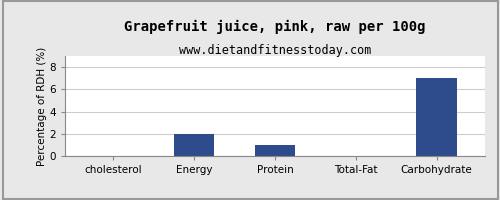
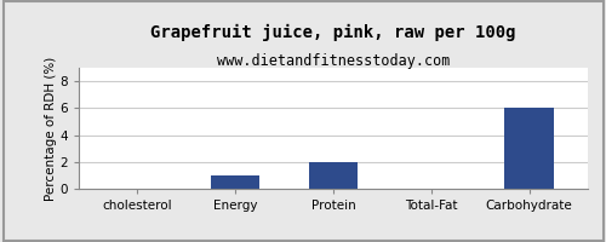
Energy: 2 -> 1
Protein: 1 -> 2
Carbohydrate: 7 -> 6
